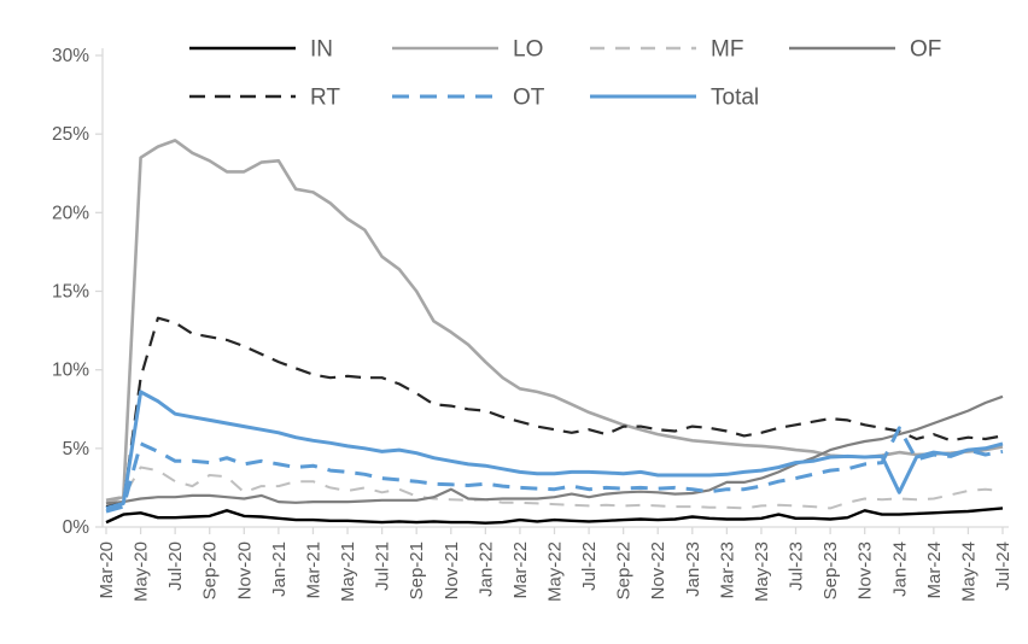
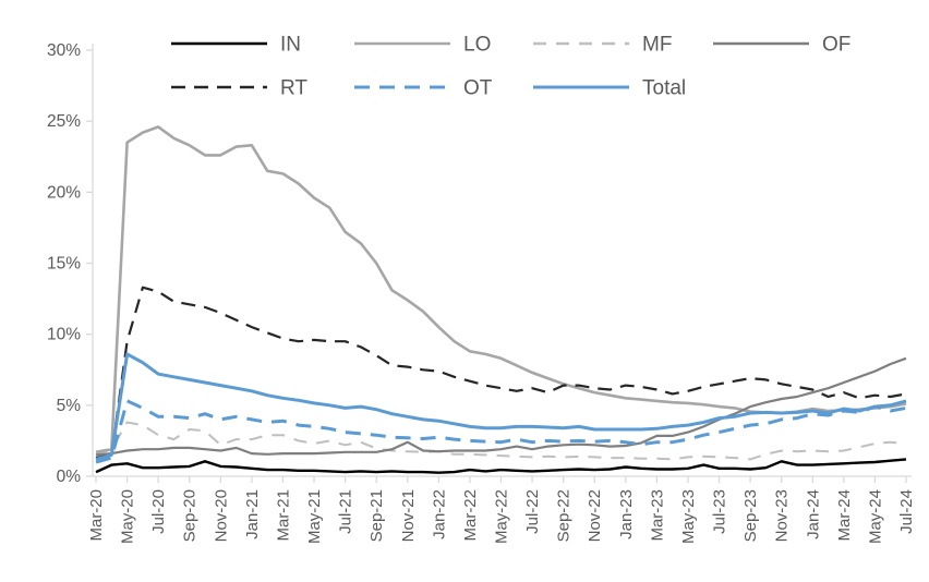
OT/Jan-24: 6.3% -> 4.4%
Total/Jan-24: 2.2% -> 4.6%
